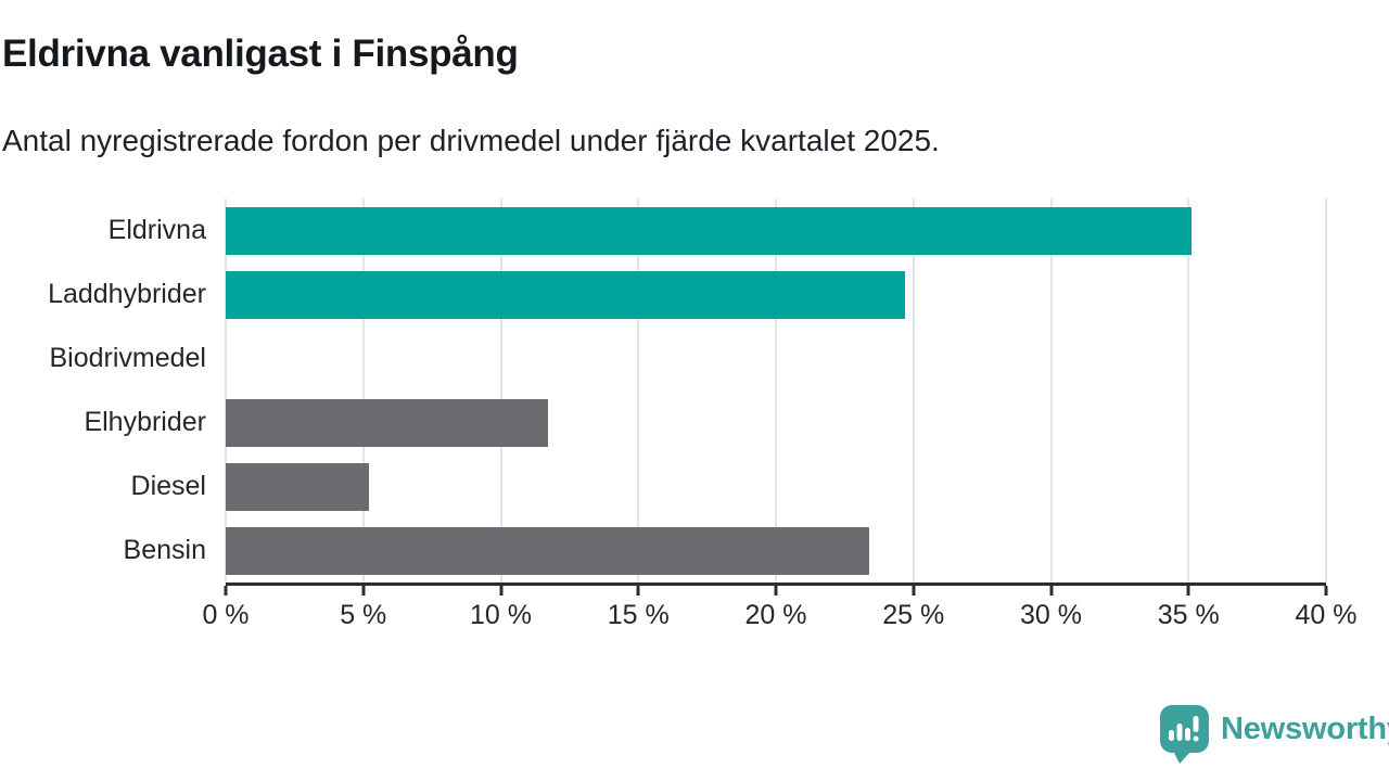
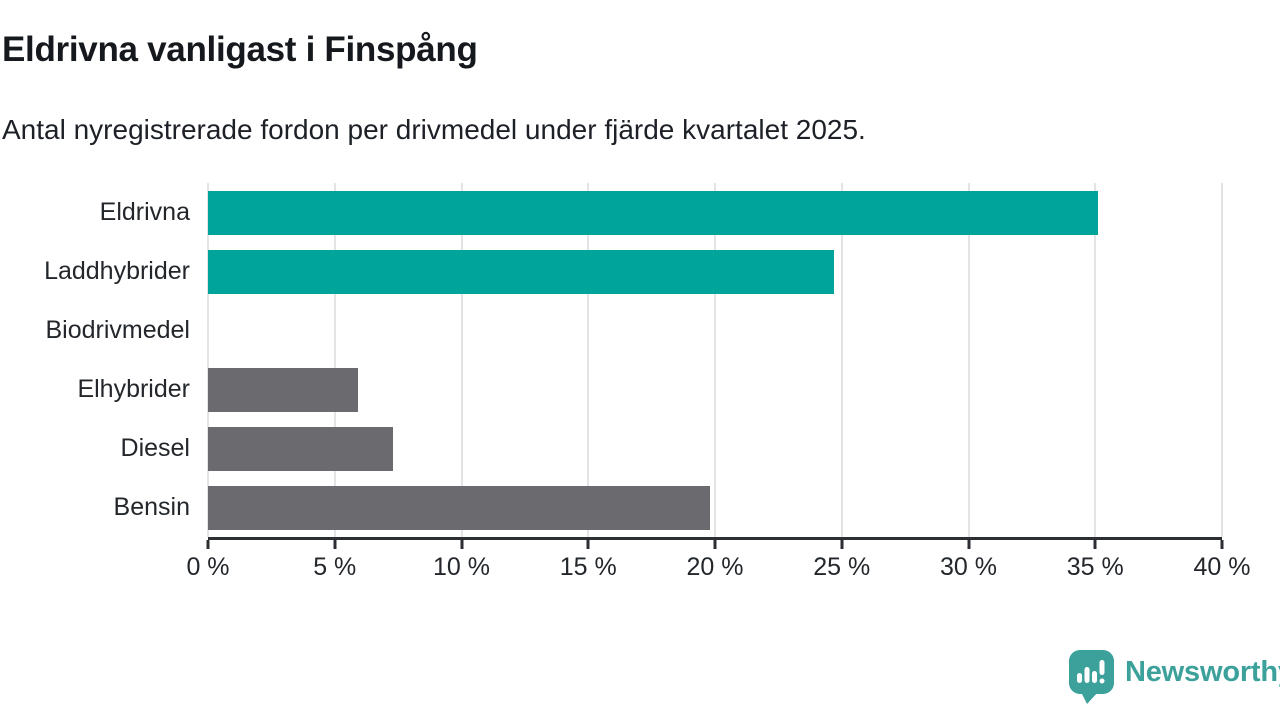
Elhybrider: 11.7% -> 5.9%
Diesel: 5.2% -> 7.3%
Bensin: 23.4% -> 19.8%
